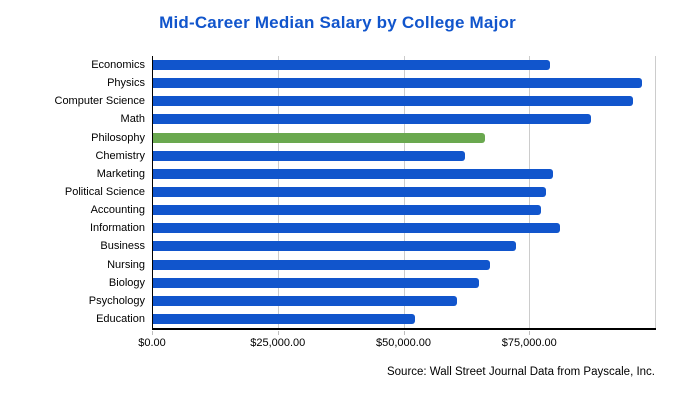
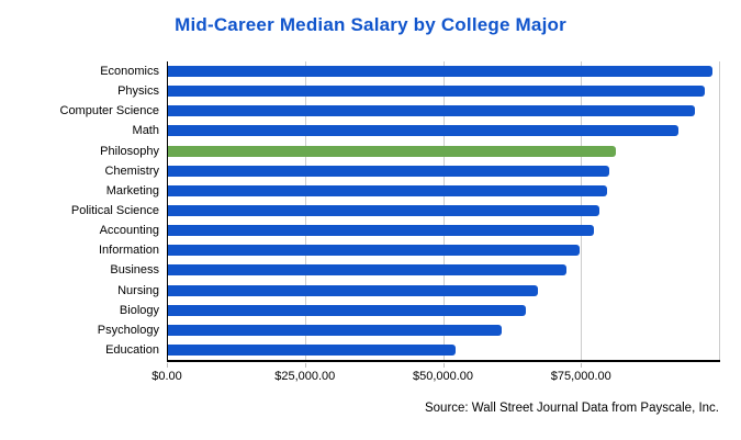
Economics: $79000 -> $99000
Math: $87000 -> $92000
Philosophy: $66000 -> $81000
Chemistry: $62000 -> $80000
Information: $81000 -> $75000
